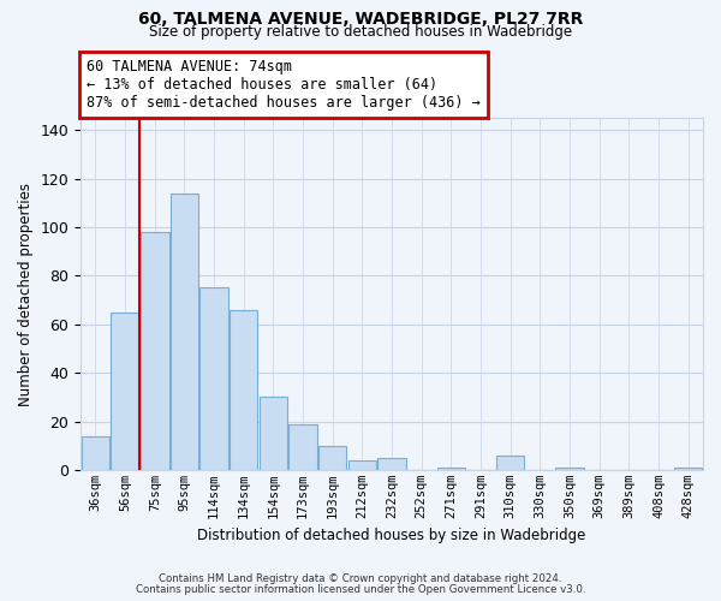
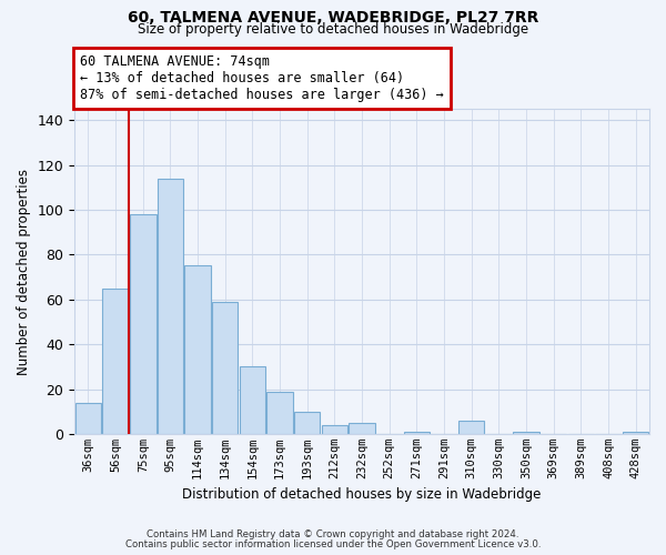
134sqm: 66 -> 59
